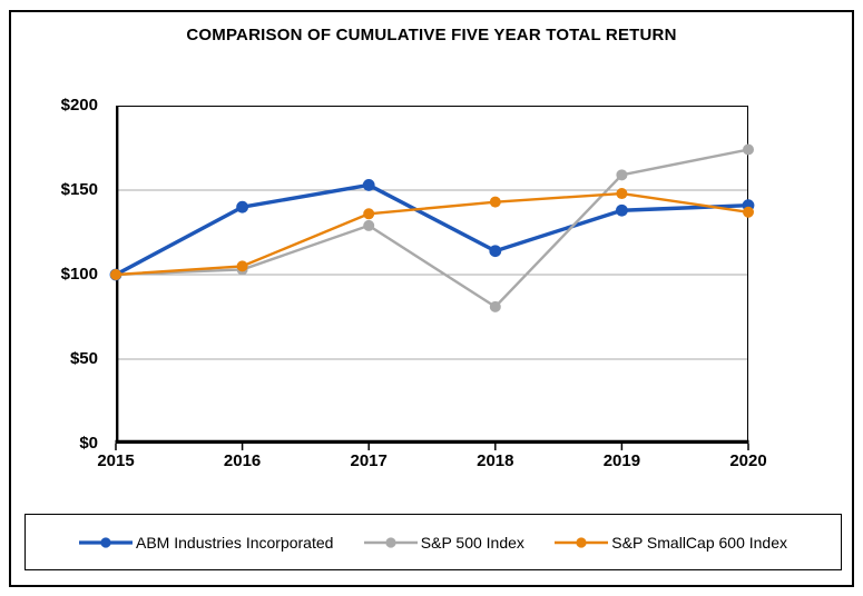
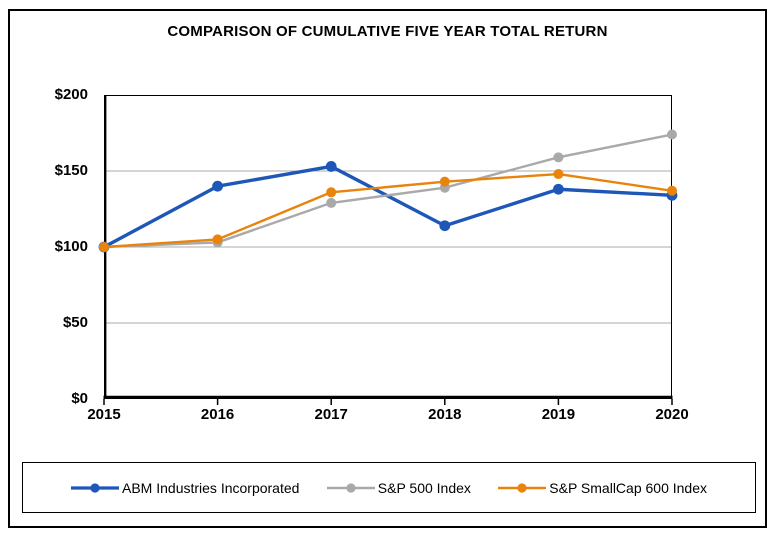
S&P 500 Index/2018: $81 -> $139
ABM Industries Incorporated/2020: $141 -> $134
